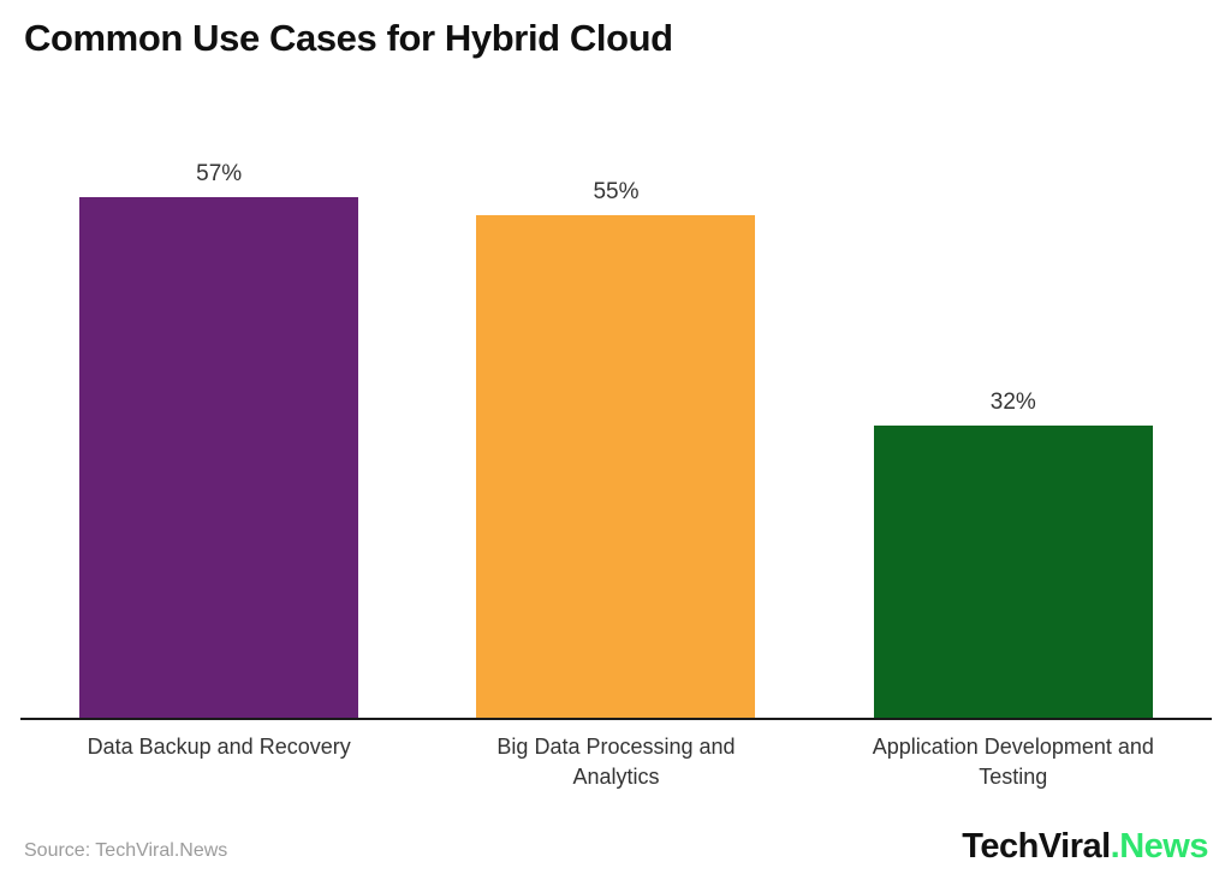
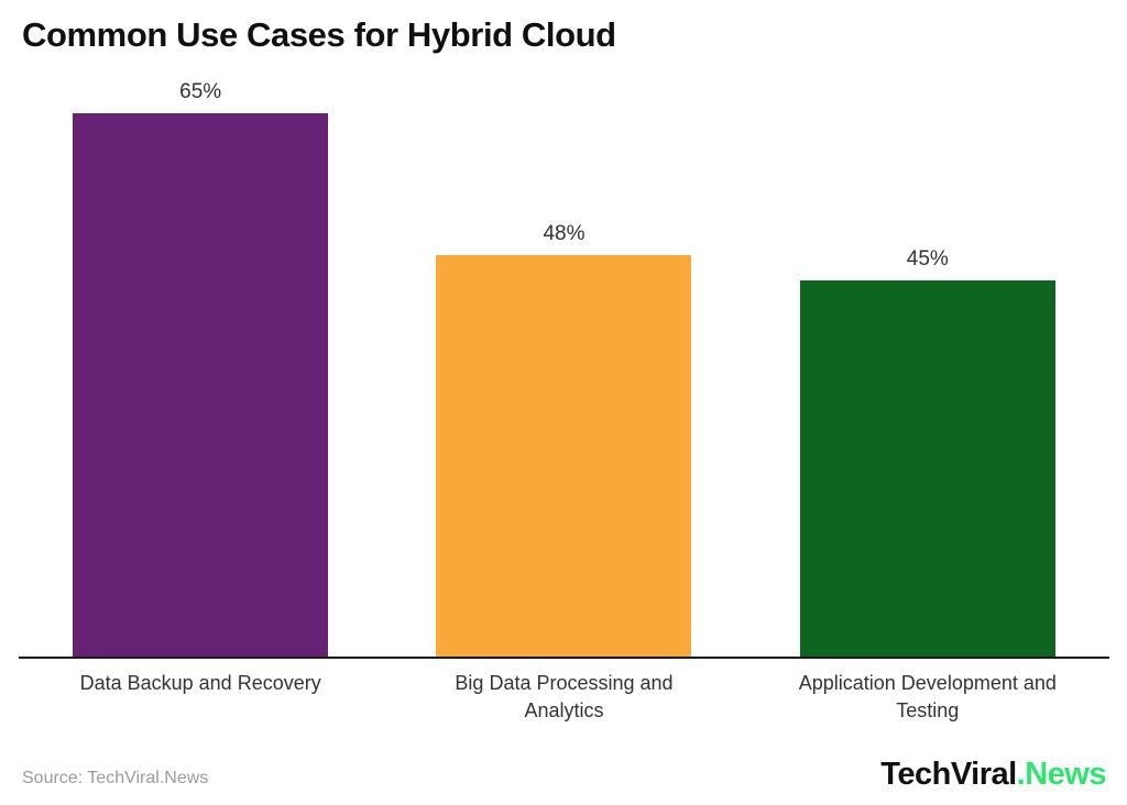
Data Backup and Recovery: 57% -> 65%
Big Data Processing and Analytics: 55% -> 48%
Application Development and Testing: 32% -> 45%
